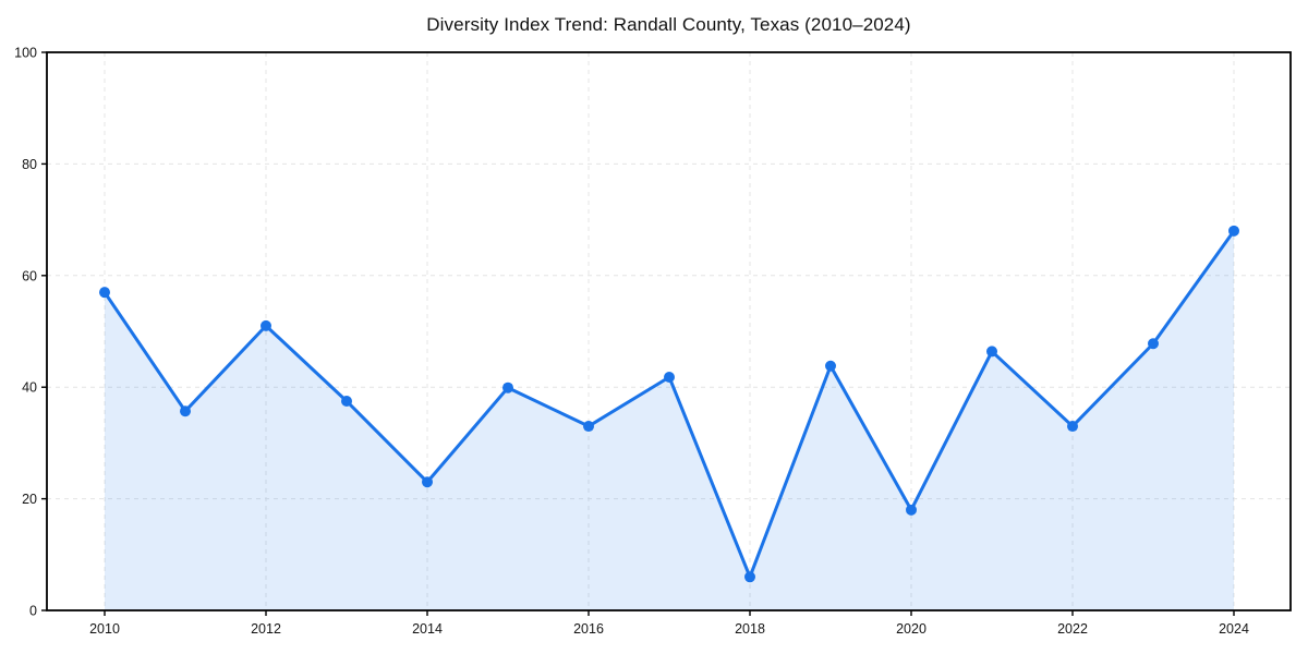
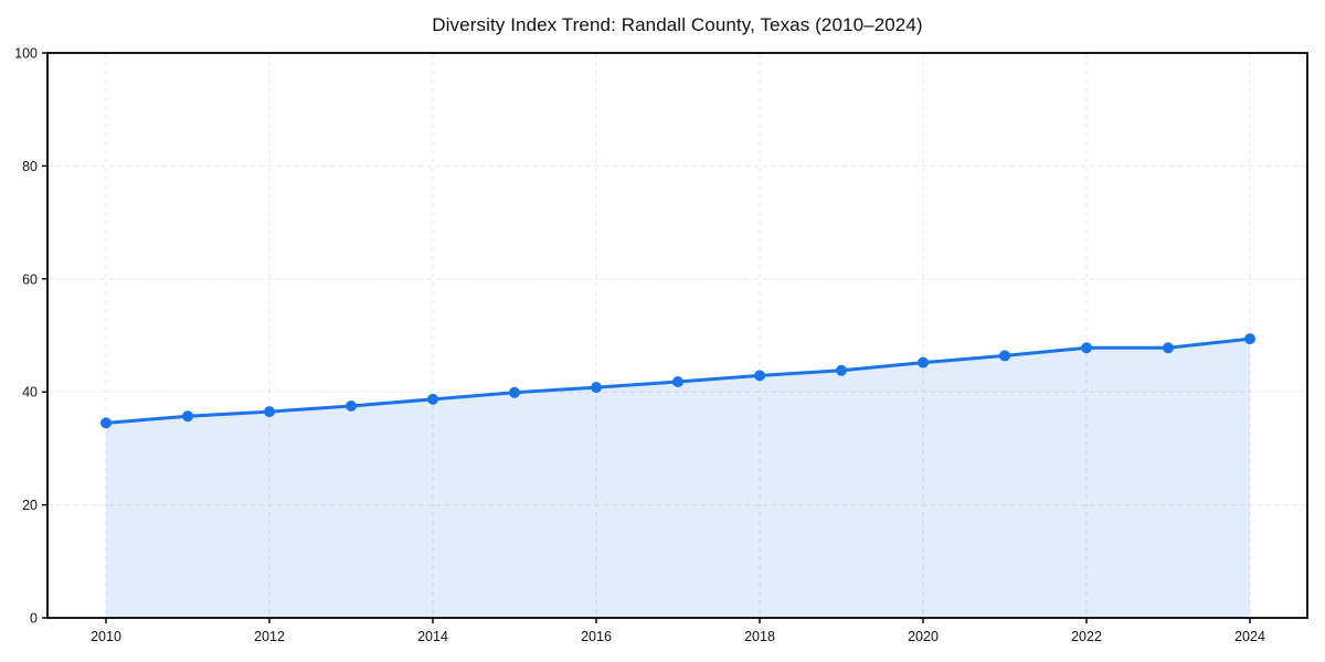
2010: 57 -> 34
2012: 51 -> 36
2014: 23 -> 39
2016: 33 -> 41
2018: 6 -> 43
2020: 18 -> 45
2022: 33 -> 48
2024: 68 -> 49
